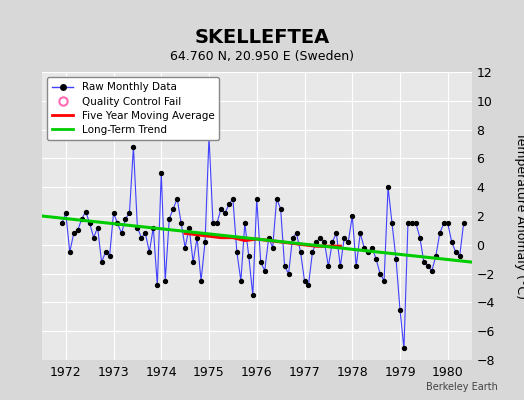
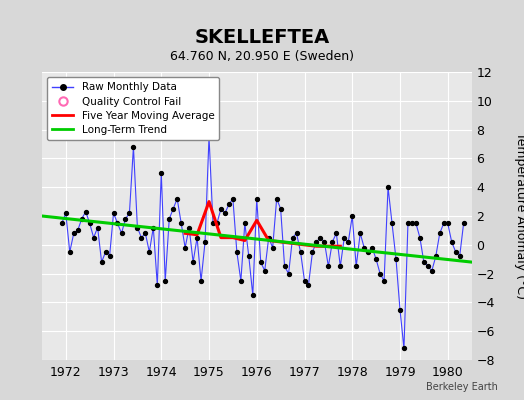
Five Year Moving Average/1975: 0.6 -> 3.0
Five Year Moving Average/1976: 0.4 -> 1.7
